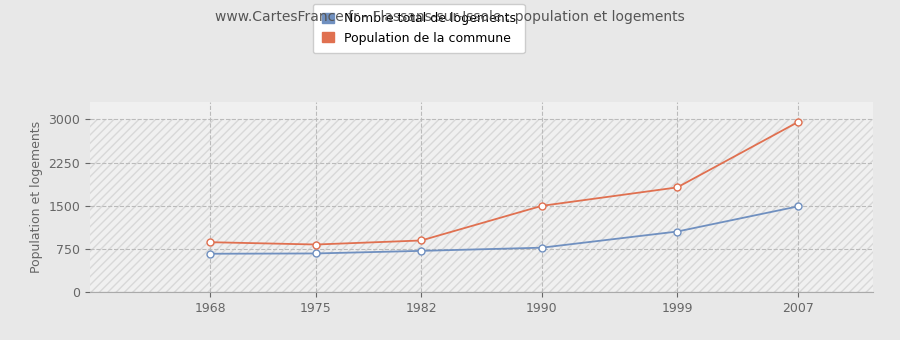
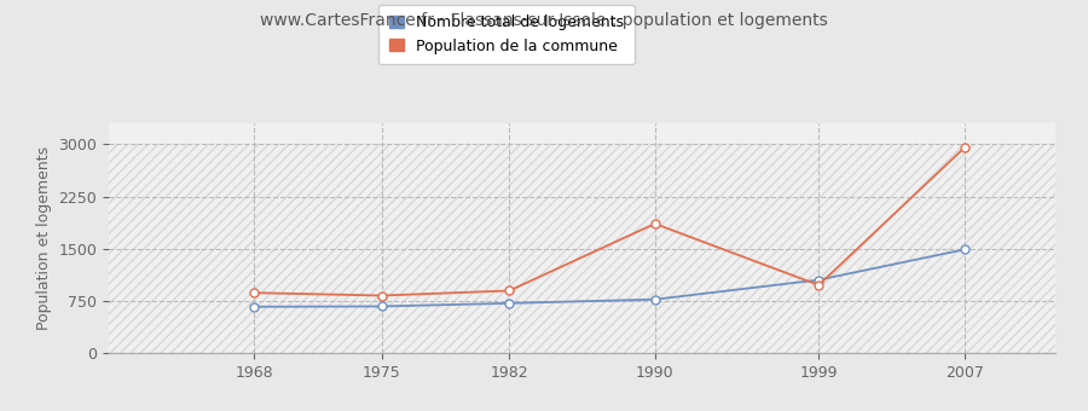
Population de la commune/1990: 1500 -> 1860
Population de la commune/1999: 1820 -> 980
